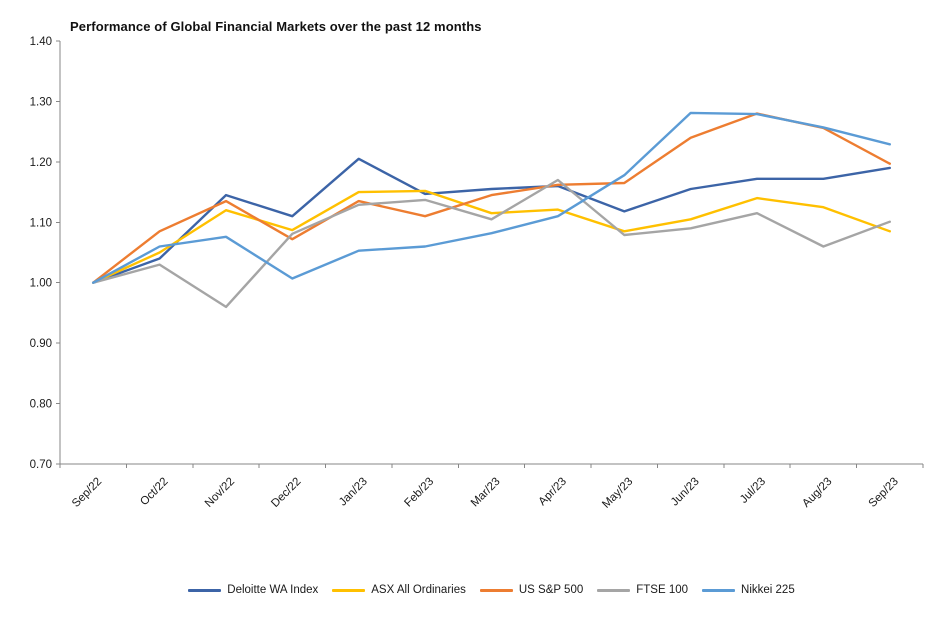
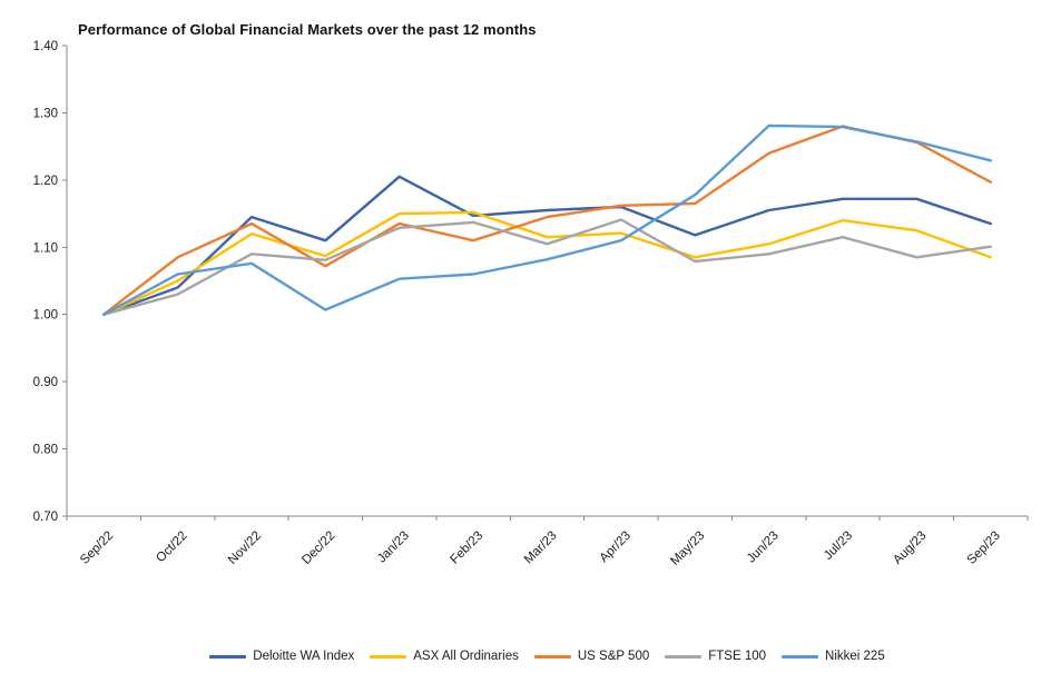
FTSE 100/Nov/22: 0.96 -> 1.09
FTSE 100/Apr/23: 1.17 -> 1.14
FTSE 100/Aug/23: 1.06 -> 1.08
Deloitte WA Index/Sep/23: 1.19 -> 1.14
